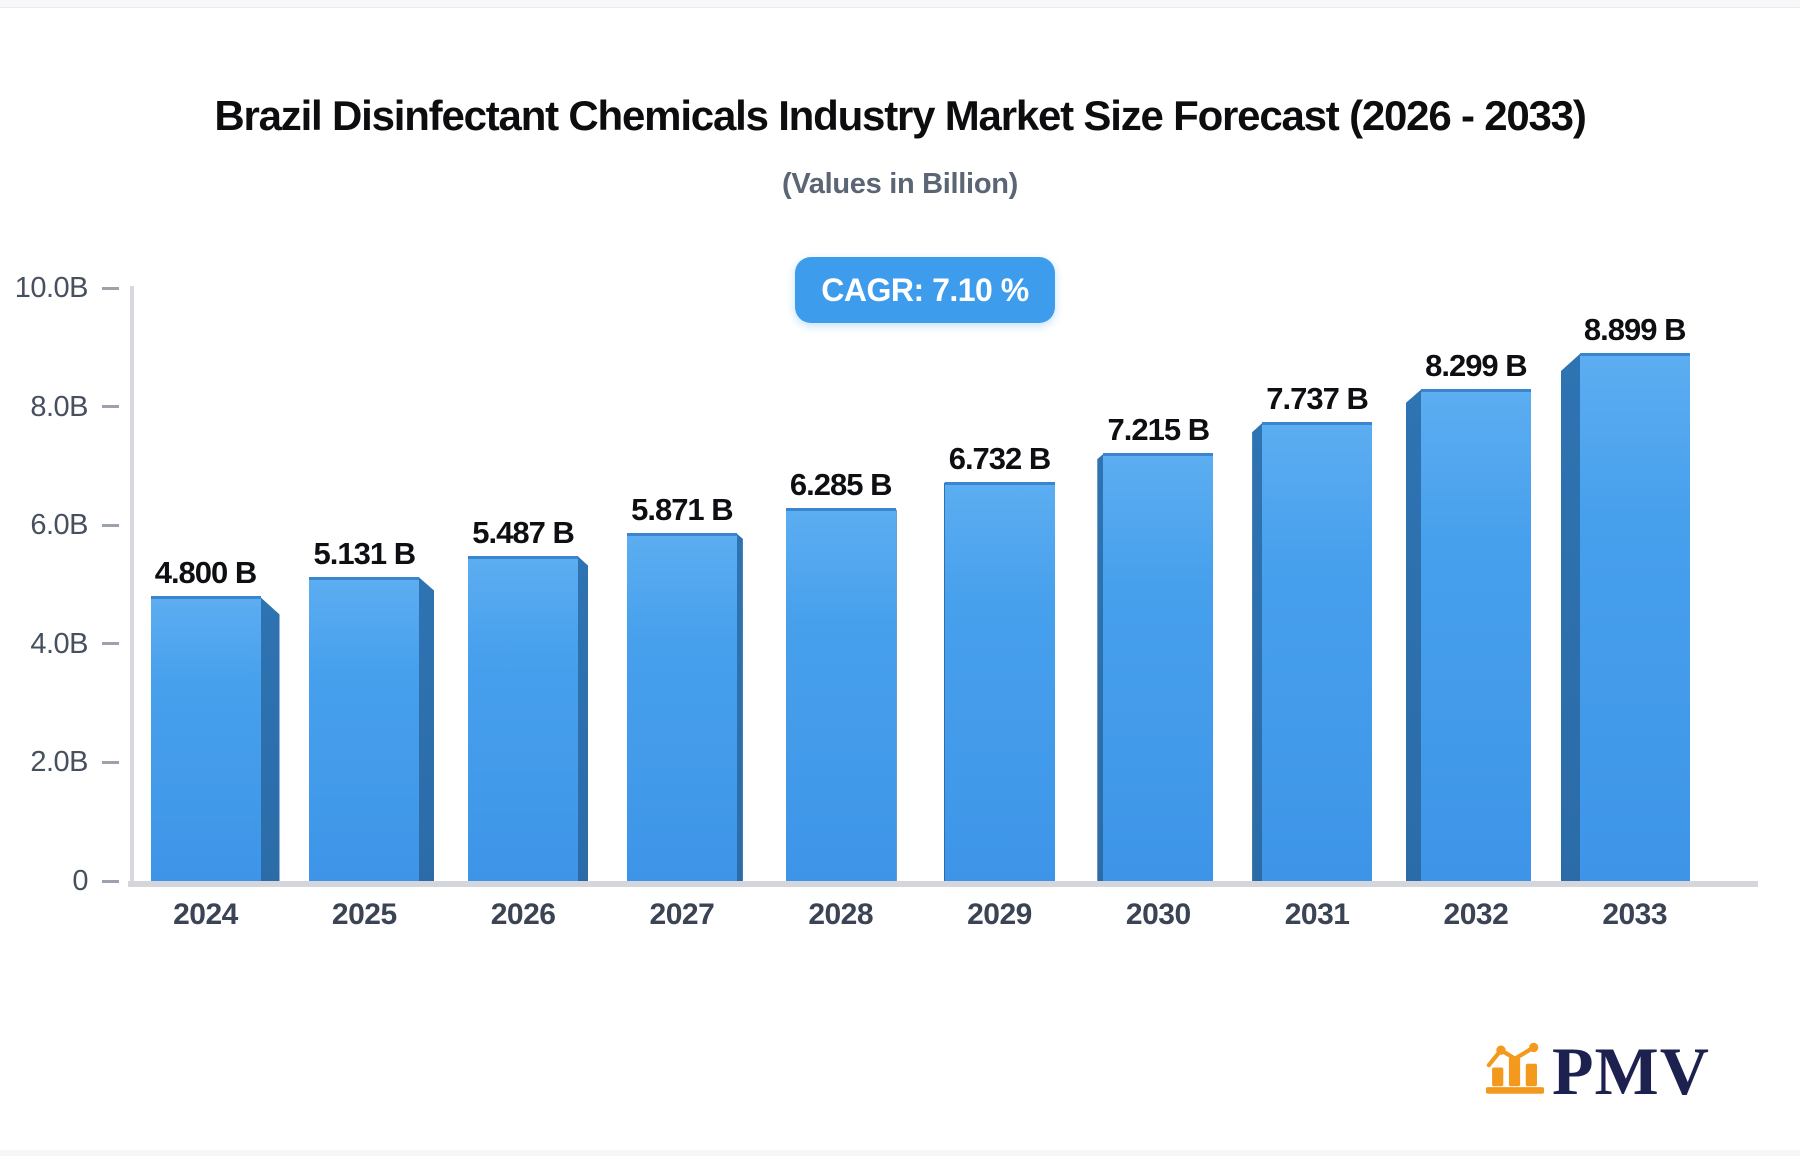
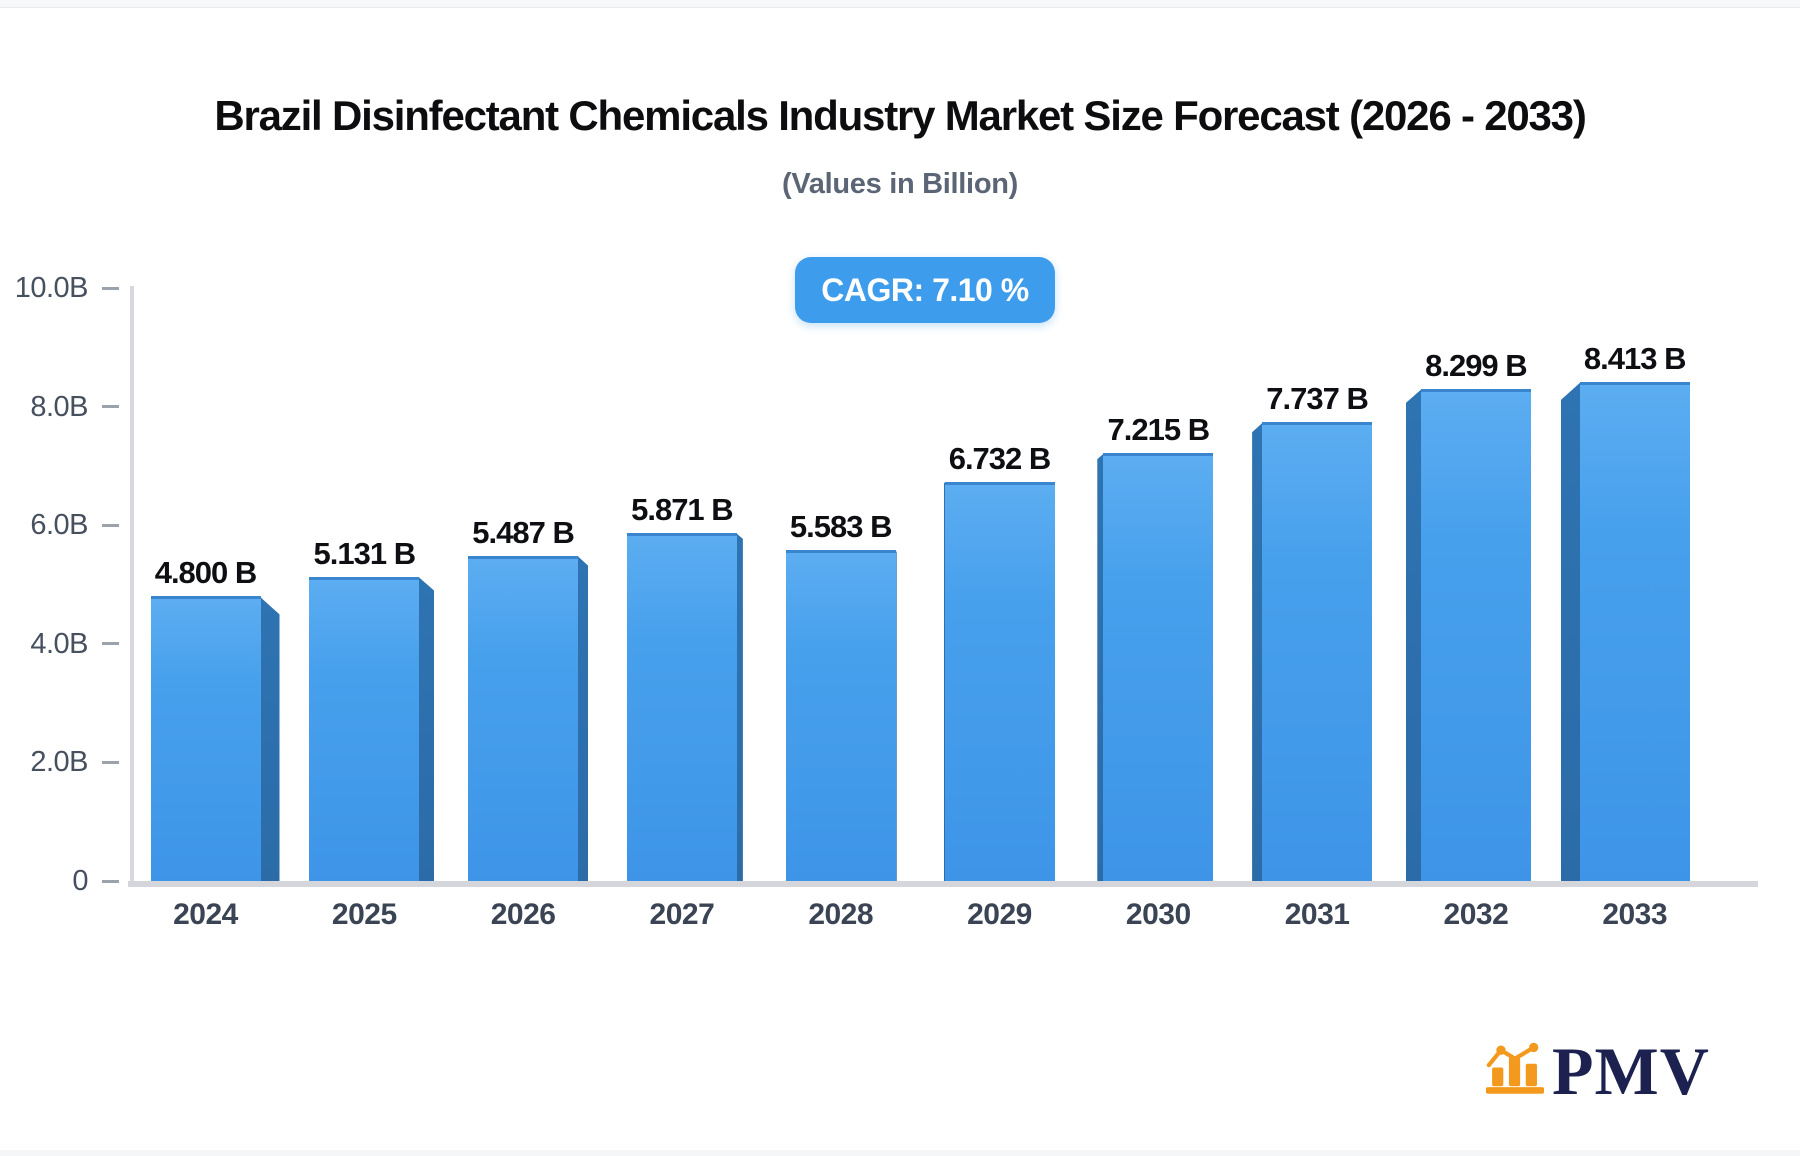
2028: 6.285 -> 5.583
2033: 8.899 -> 8.413
